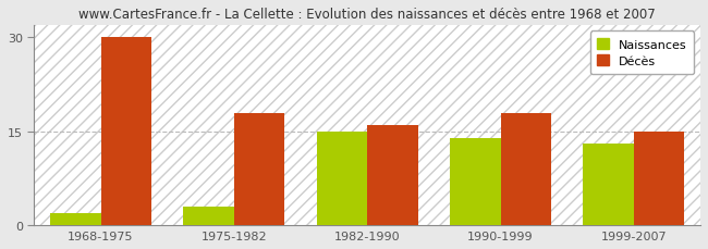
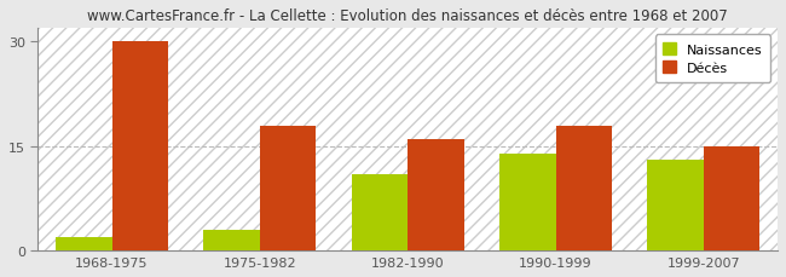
Naissances/1982-1990: 15 -> 11
